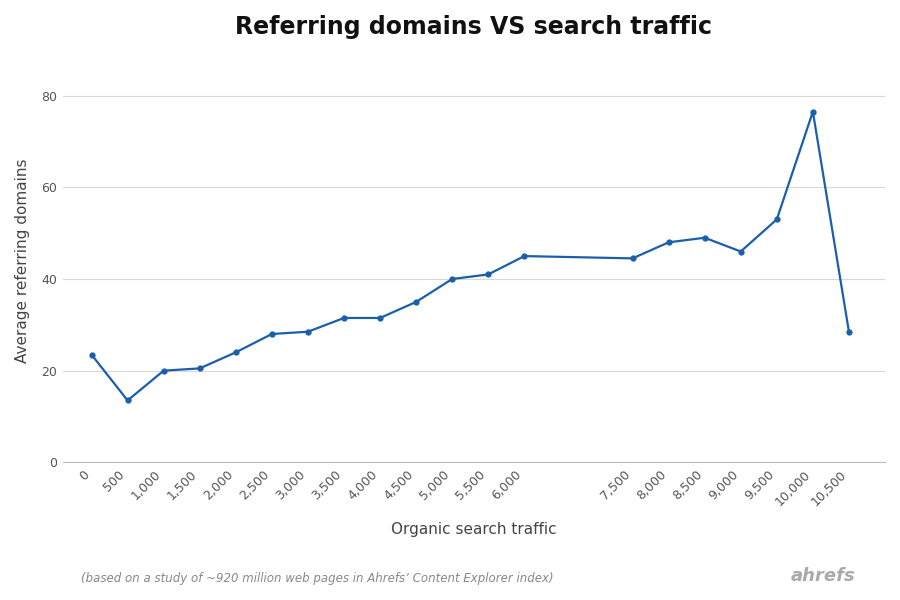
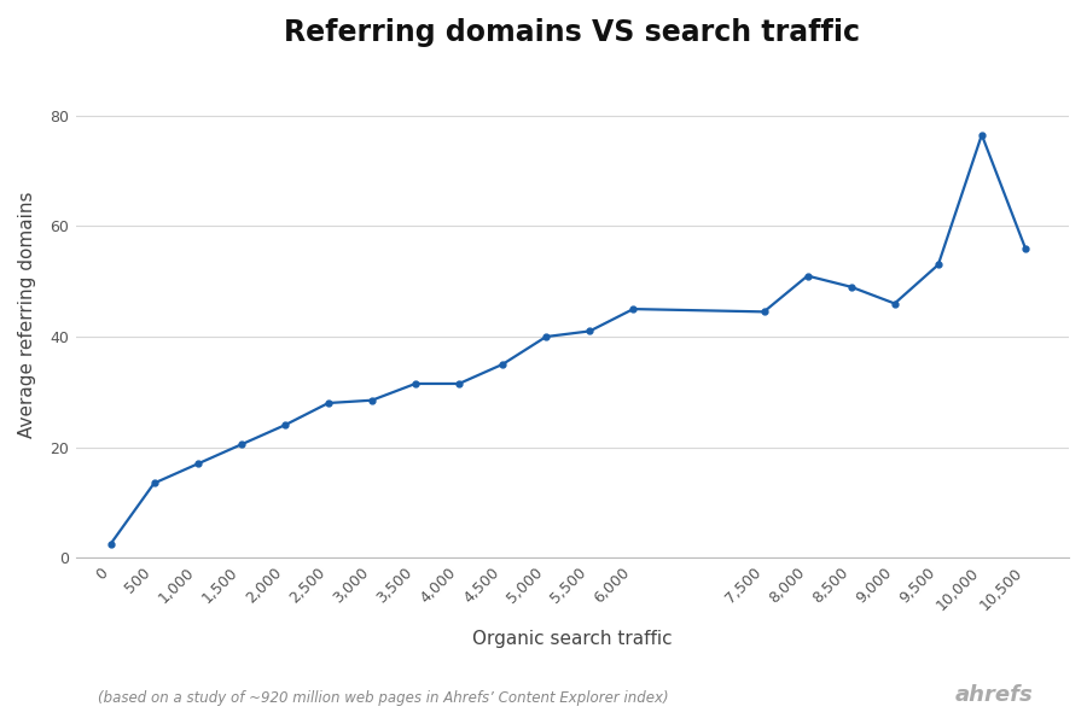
0: 23.5 -> 2.5
1,000: 20.0 -> 17.0
8,000: 48.0 -> 51.0
10,500: 28.5 -> 56.0
